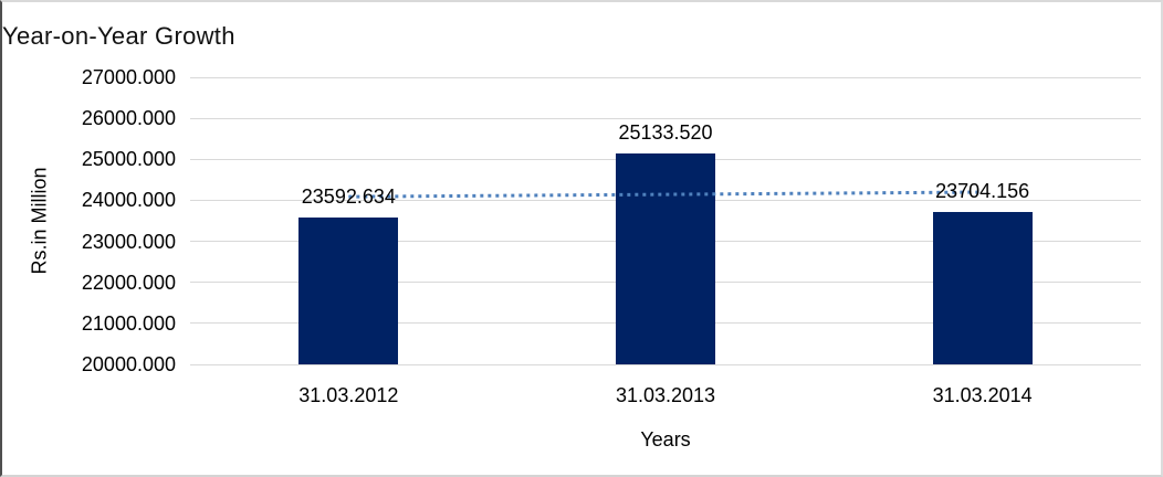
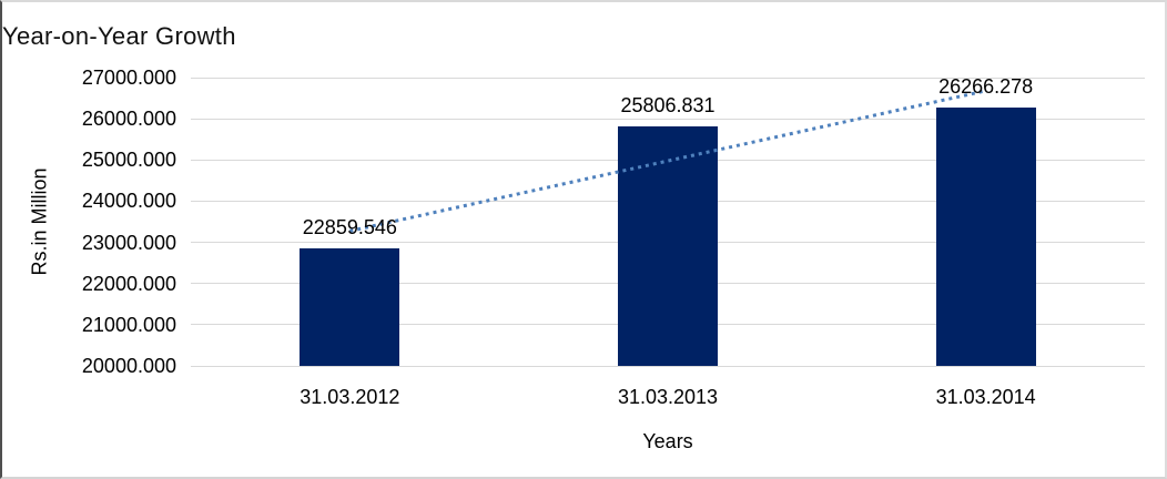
31.03.2012: 23592.634 -> 22859.546
31.03.2013: 25133.520 -> 25806.831
31.03.2014: 23704.156 -> 26266.278
